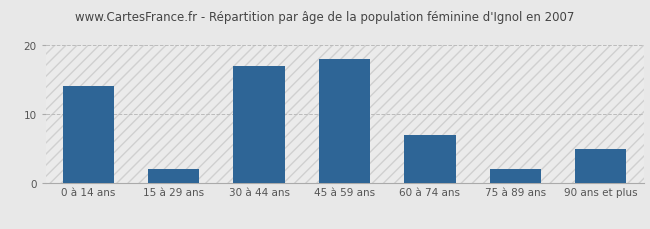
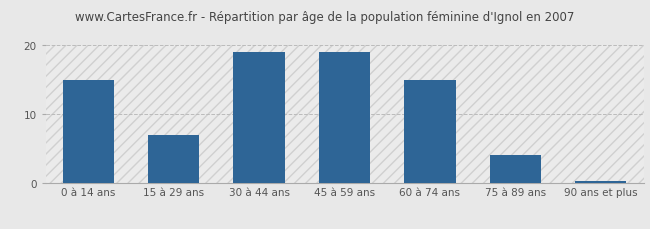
0 à 14 ans: 14.0 -> 15.0
15 à 29 ans: 2.0 -> 7.0
30 à 44 ans: 17.0 -> 19.0
45 à 59 ans: 18.0 -> 19.0
60 à 74 ans: 7.0 -> 15.0
75 à 89 ans: 2.0 -> 4.0
90 ans et plus: 5.0 -> 0.3
